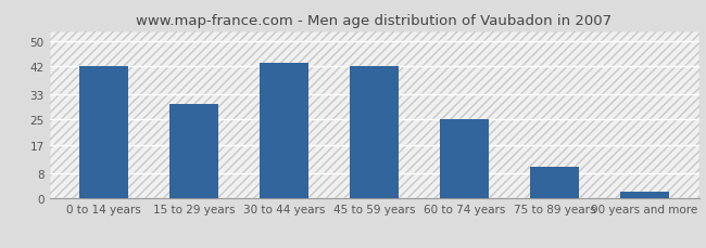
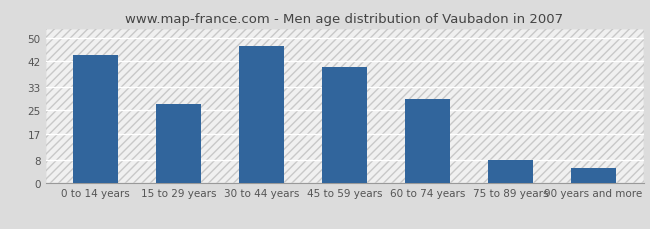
0 to 14 years: 42 -> 44
15 to 29 years: 30 -> 27
30 to 44 years: 43 -> 47
45 to 59 years: 42 -> 40
60 to 74 years: 25 -> 29
75 to 89 years: 10 -> 8
90 years and more: 2 -> 5
